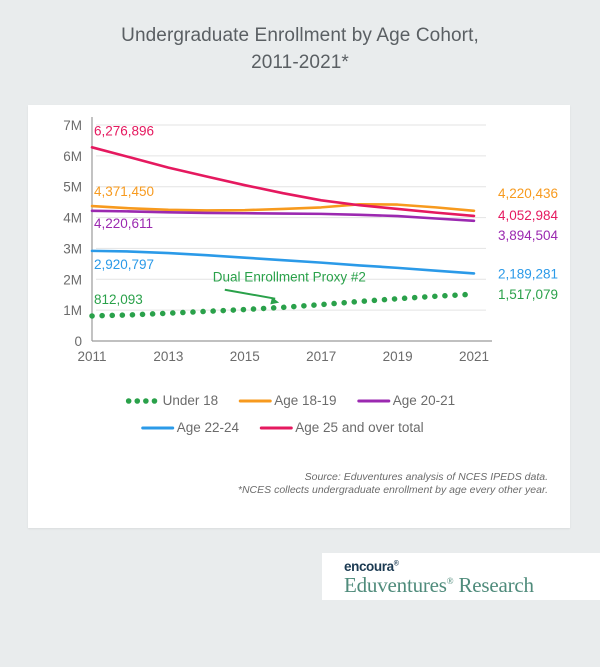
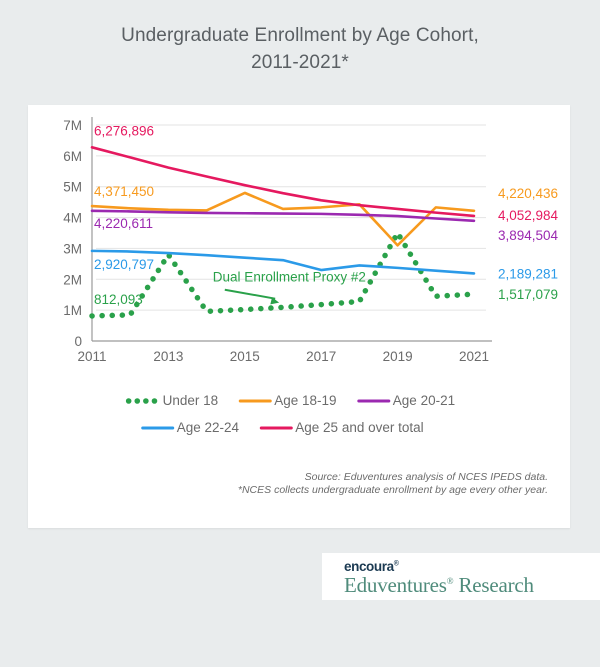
Under 18/2013: 0.9M -> 2.8M
Age 18-19/2015: 4.2M -> 4.8M
Age 22-24/2017: 2.5M -> 2.3M
Under 18/2019: 1.4M -> 3.5M
Age 18-19/2019: 4.4M -> 3.1M
